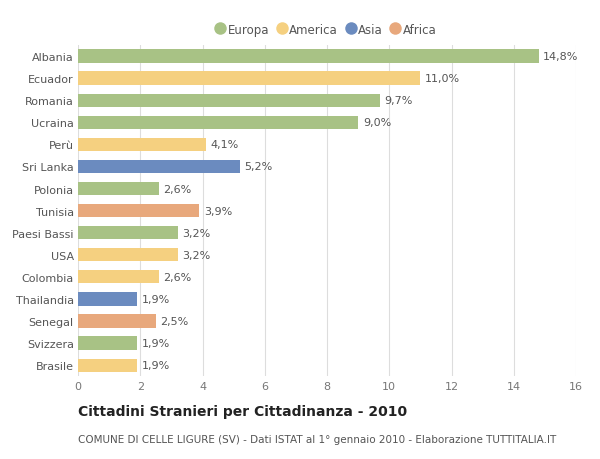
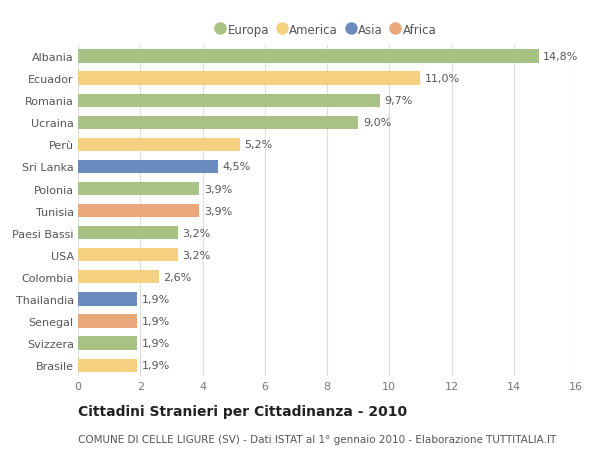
Perù: 4,1% -> 5,2%
Sri Lanka: 5,2% -> 4,5%
Polonia: 2,6% -> 3,9%
Senegal: 2,5% -> 1,9%
